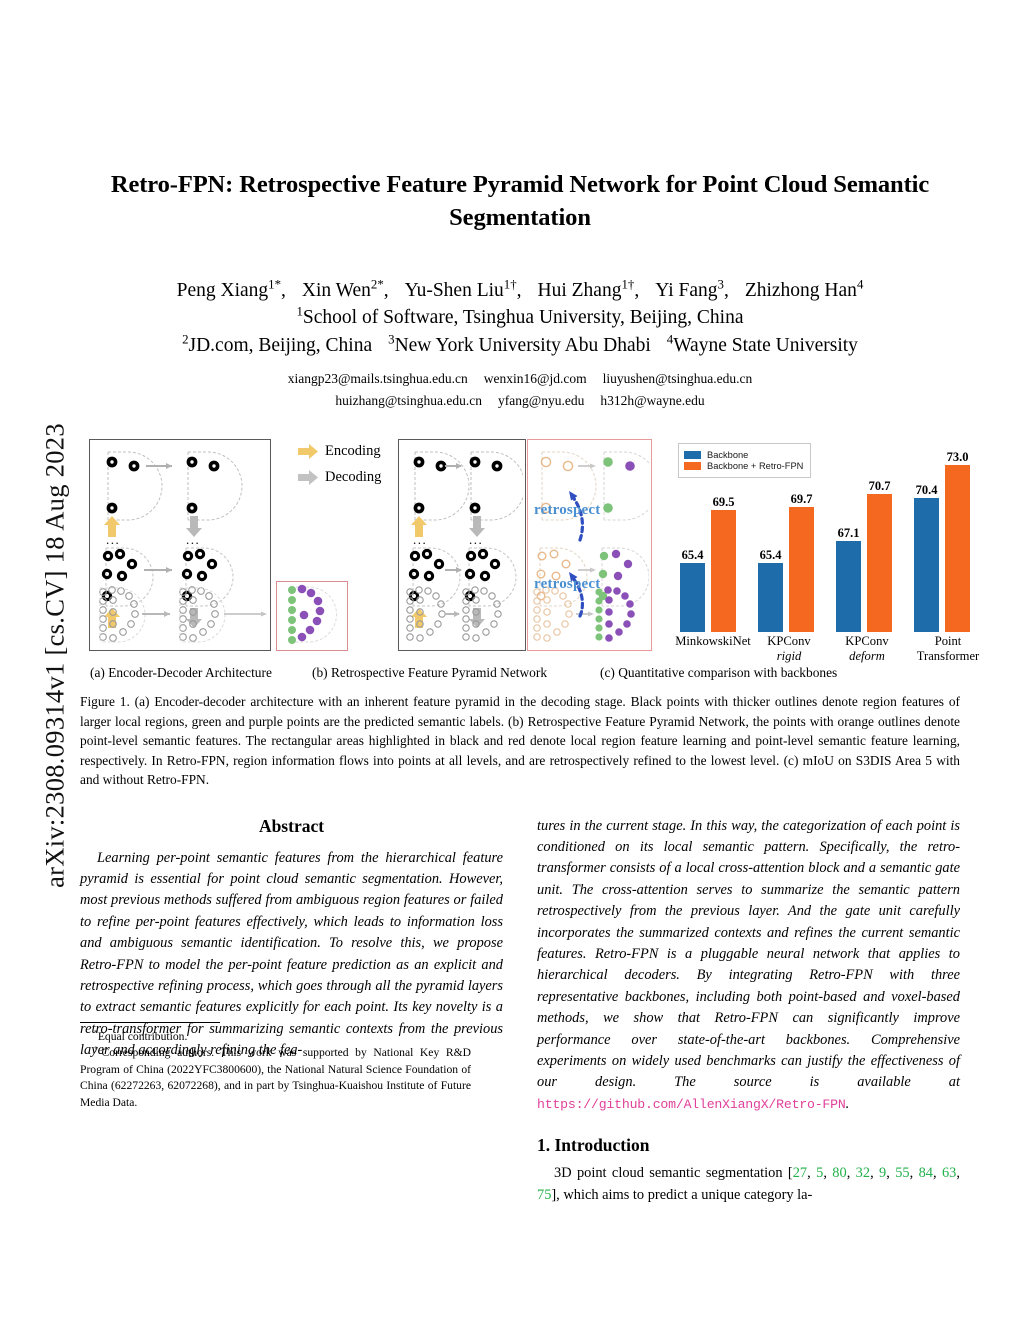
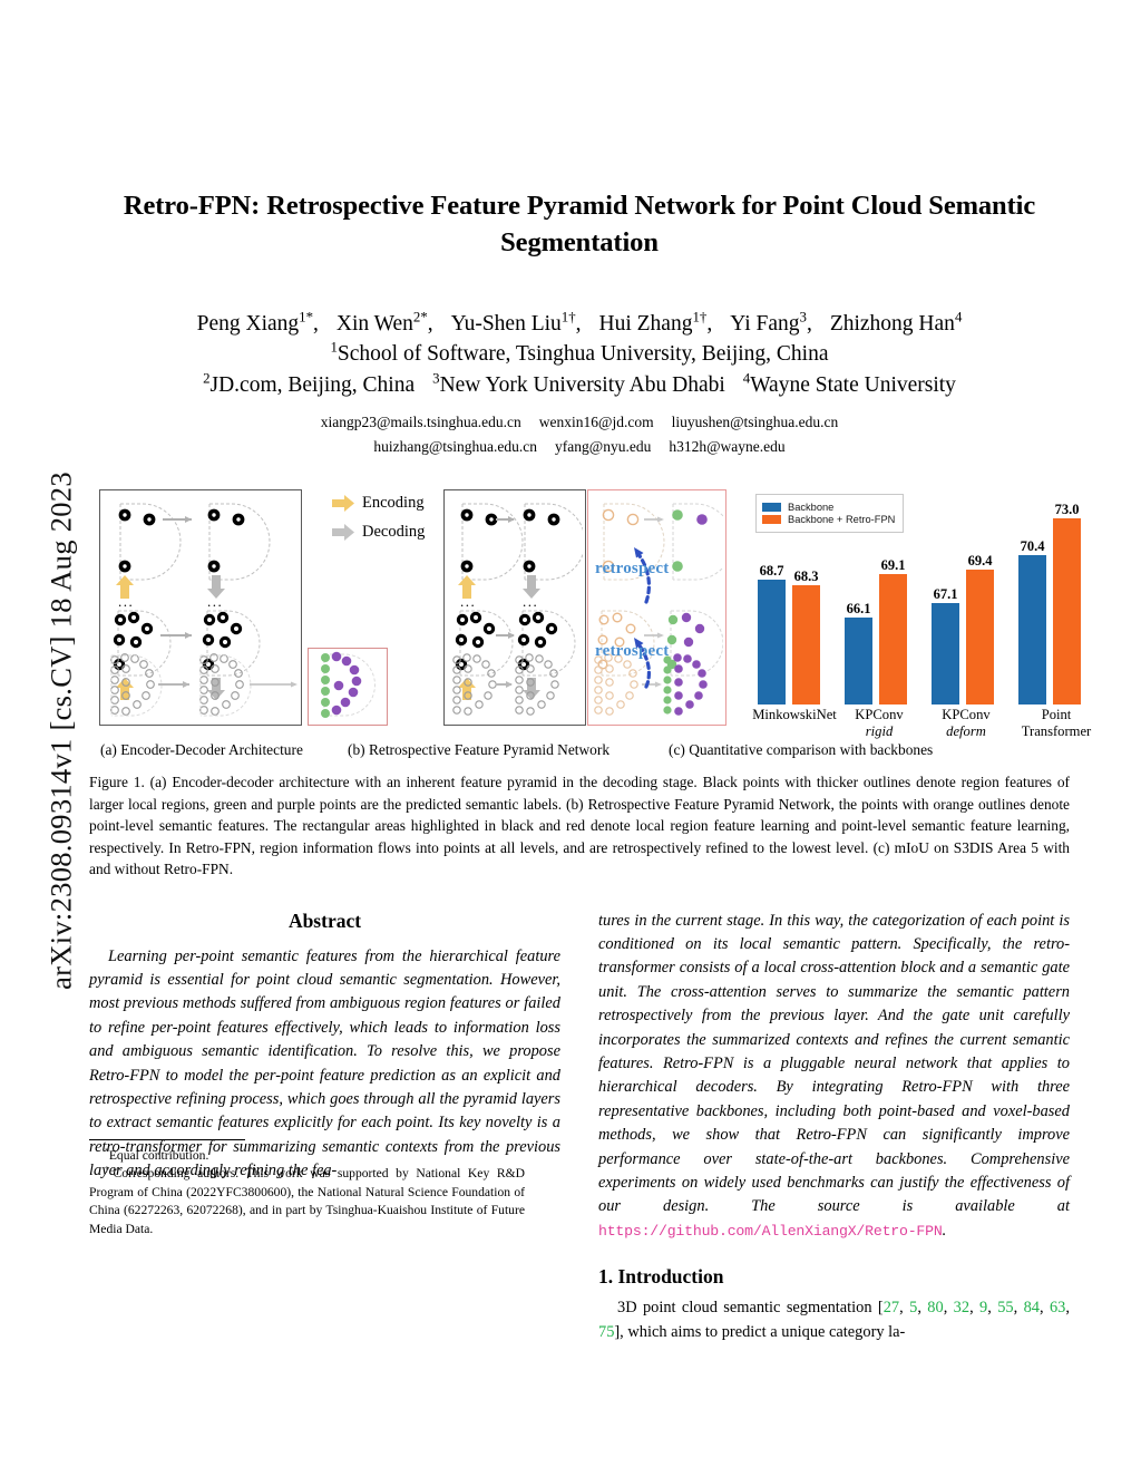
Backbone/MinkowskiNet: 65.4 -> 68.7
Backbone + Retro-FPN/MinkowskiNet: 69.5 -> 68.3
Backbone/KPConv rigid: 65.4 -> 66.1
Backbone + Retro-FPN/KPConv rigid: 69.7 -> 69.1
Backbone + Retro-FPN/KPConv deform: 70.7 -> 69.4
